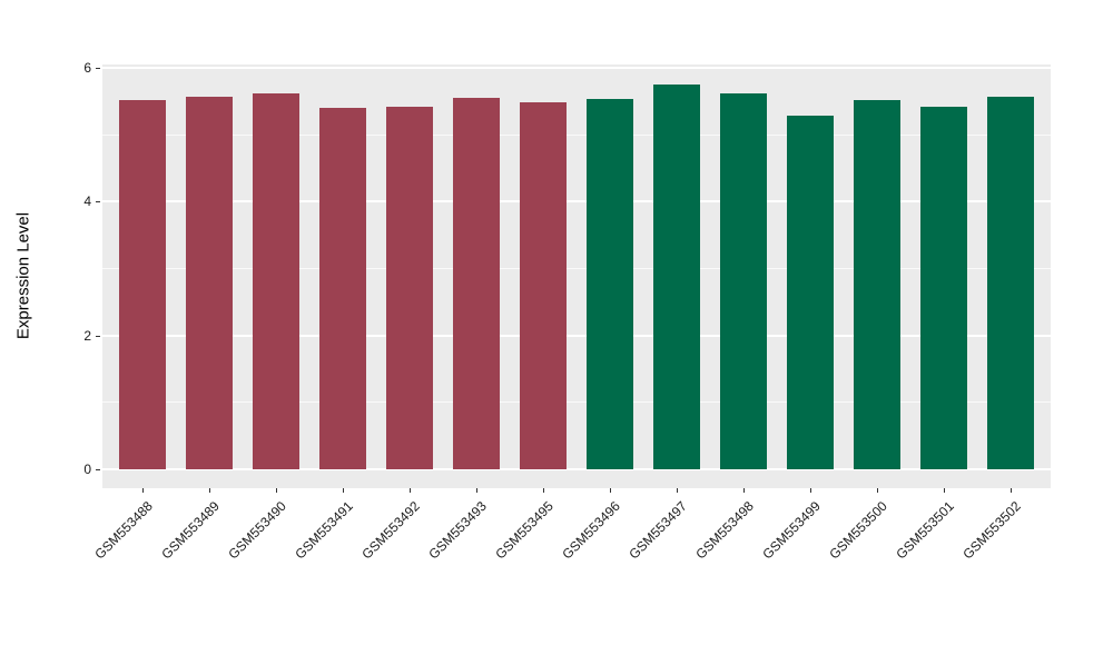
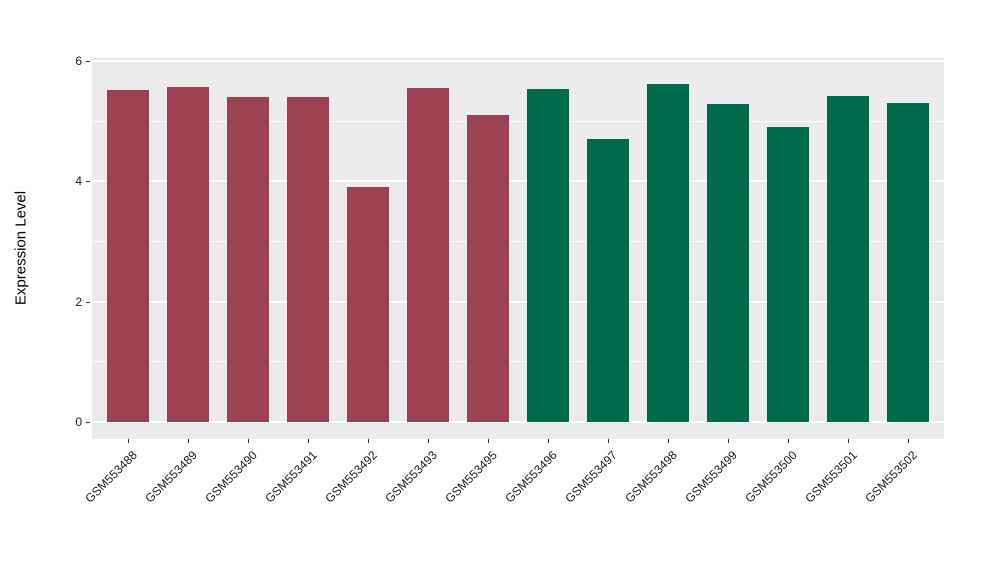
GSM553490: 5.6 -> 5.4
GSM553492: 5.4 -> 3.9
GSM553495: 5.5 -> 5.1
GSM553497: 5.8 -> 4.7
GSM553500: 5.5 -> 4.9
GSM553502: 5.6 -> 5.3
